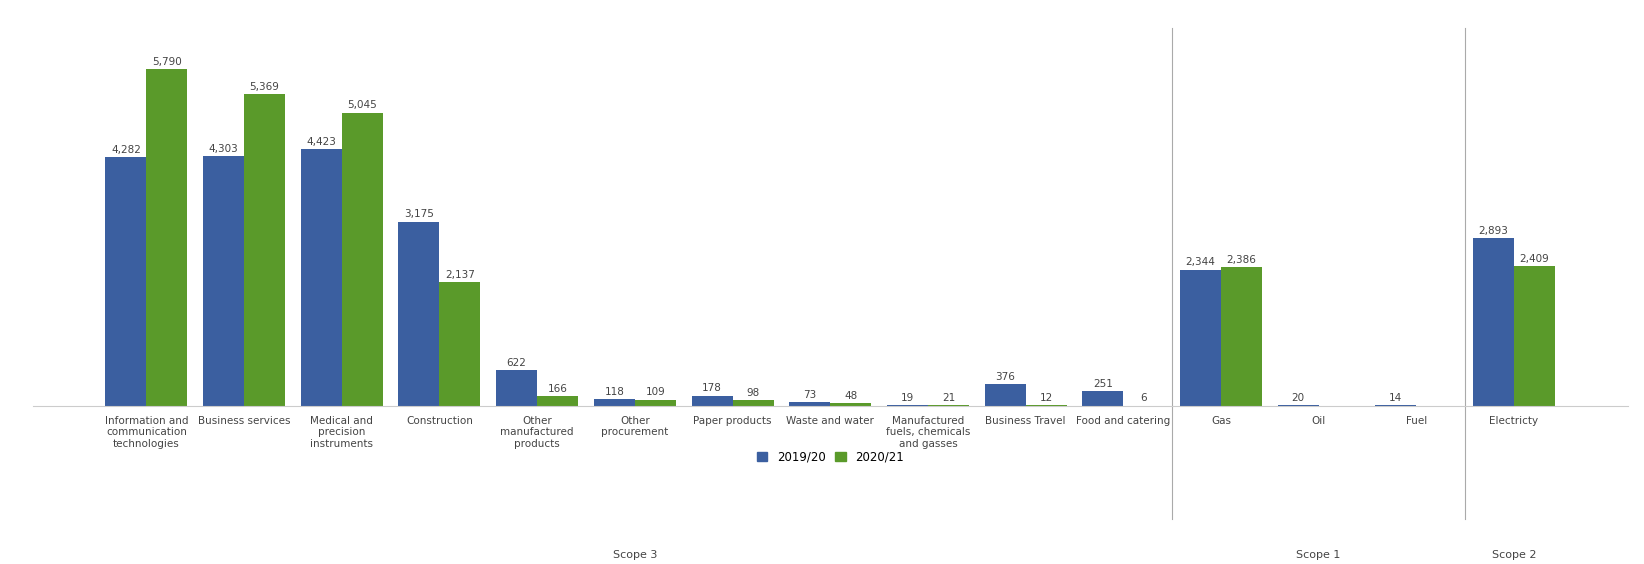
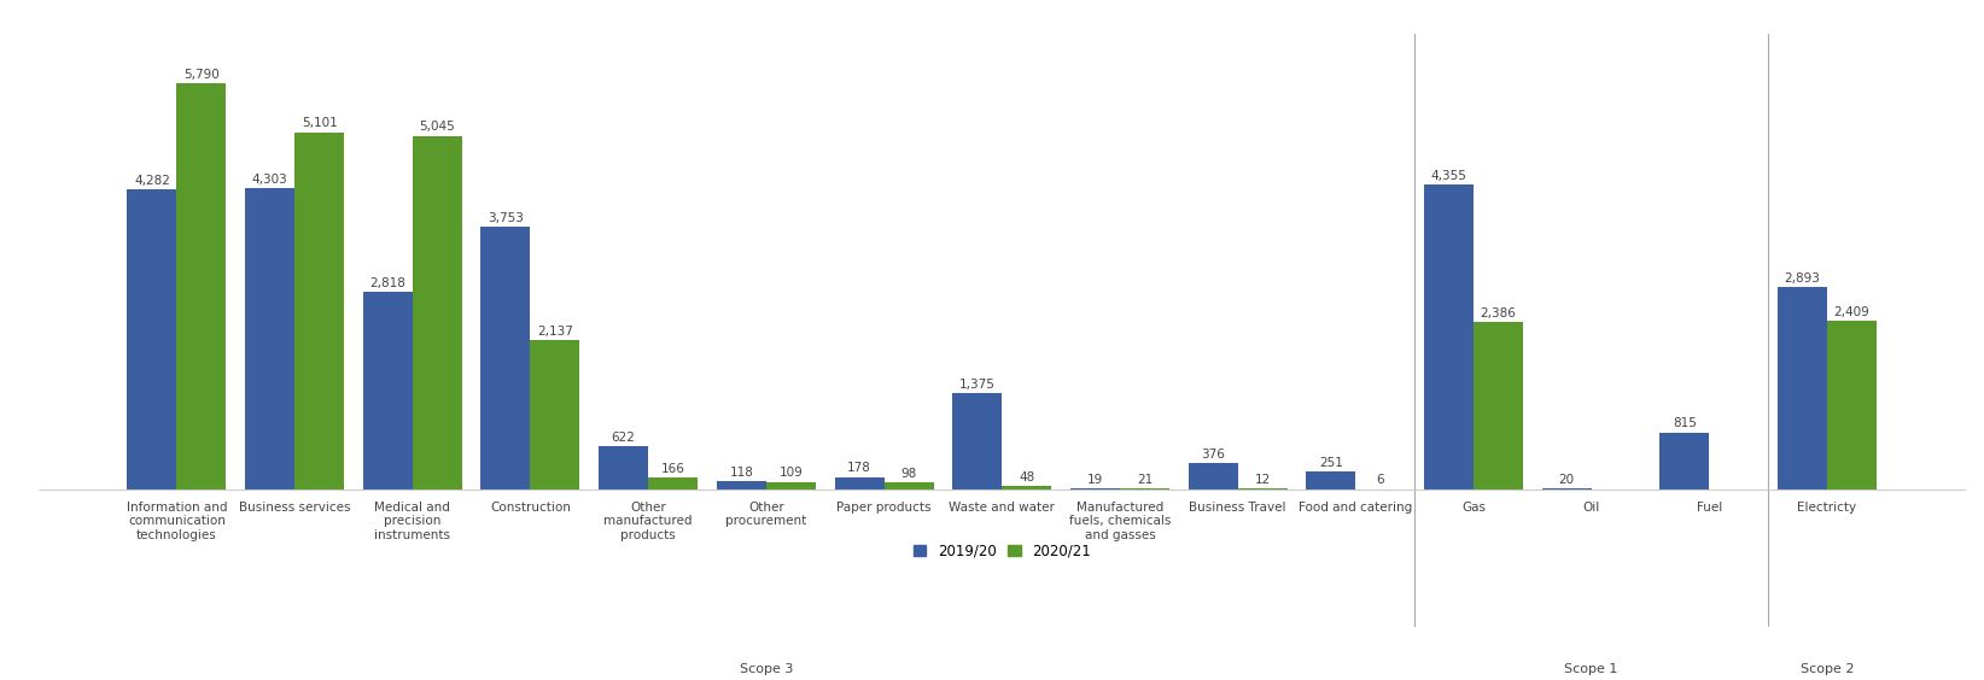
2020/21/Business services: 5,369 -> 5,101
2019/20/Medical and precision instruments: 4,423 -> 2,818
2019/20/Construction: 3,175 -> 3,753
2019/20/Waste and water: 73 -> 1,375
2019/20/Gas: 2,344 -> 4,355
2019/20/Fuel: 14 -> 815
